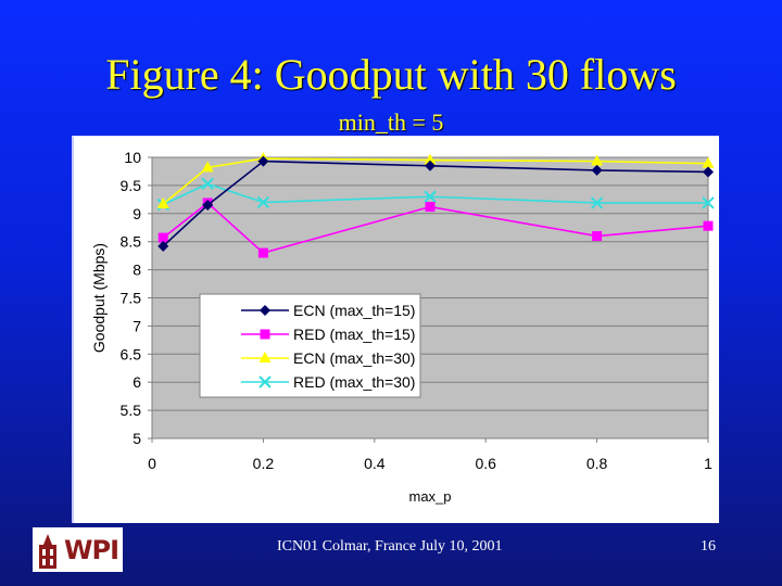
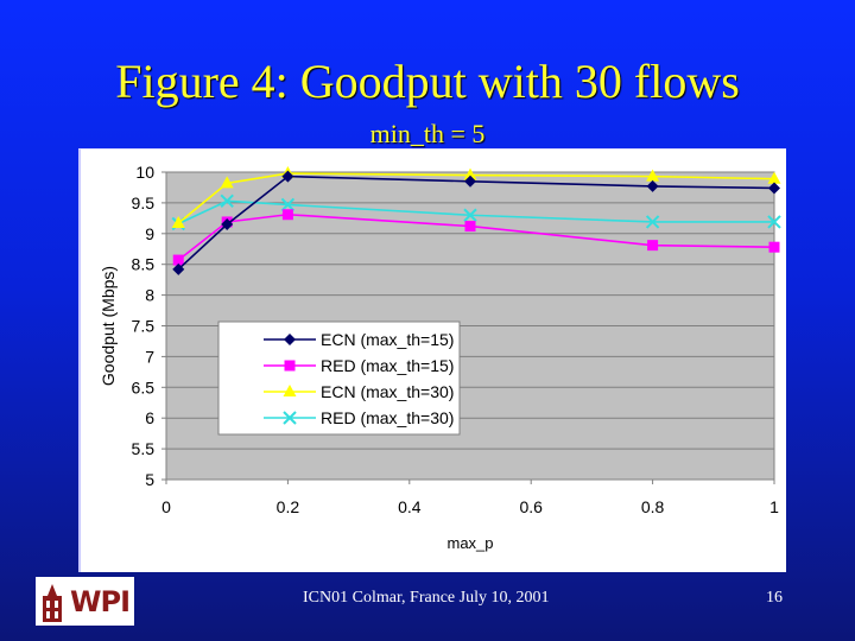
RED (max_th=15)/0.2: 8.3 -> 9.3
RED (max_th=30)/0.2: 9.2 -> 9.5
RED (max_th=15)/0.8: 8.6 -> 8.8
